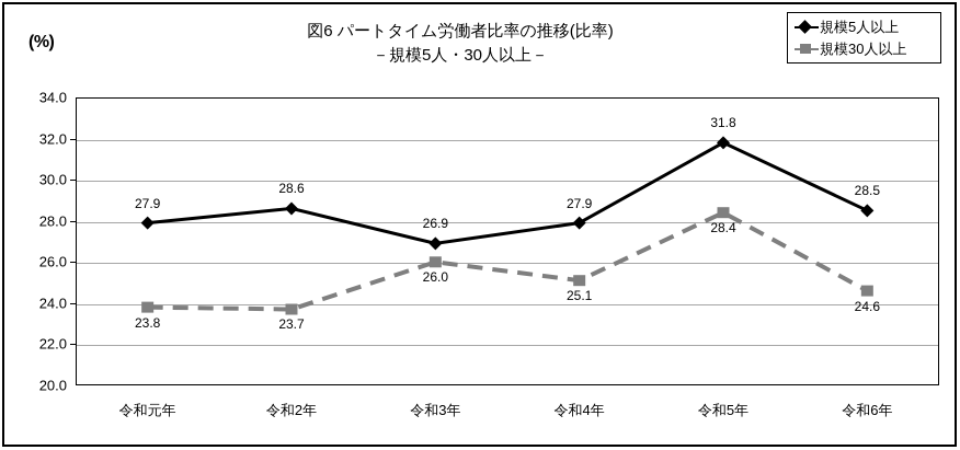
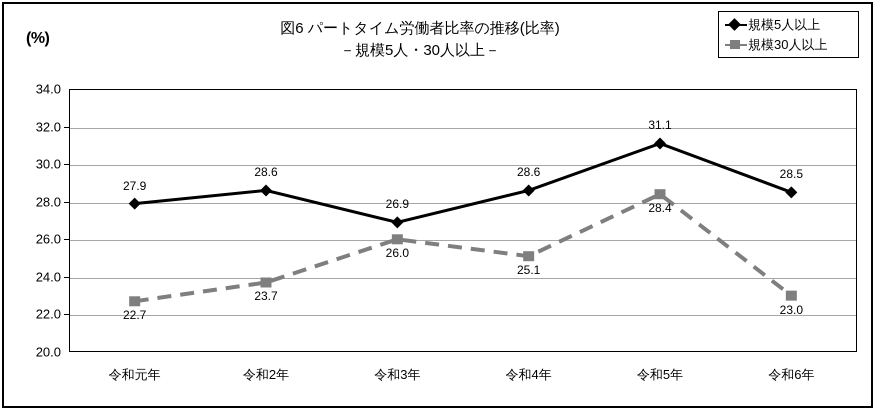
規模30人以上/令和元年: 23.8 -> 22.7
規模5人以上/令和4年: 27.9 -> 28.6
規模5人以上/令和5年: 31.8 -> 31.1
規模30人以上/令和6年: 24.6 -> 23.0
